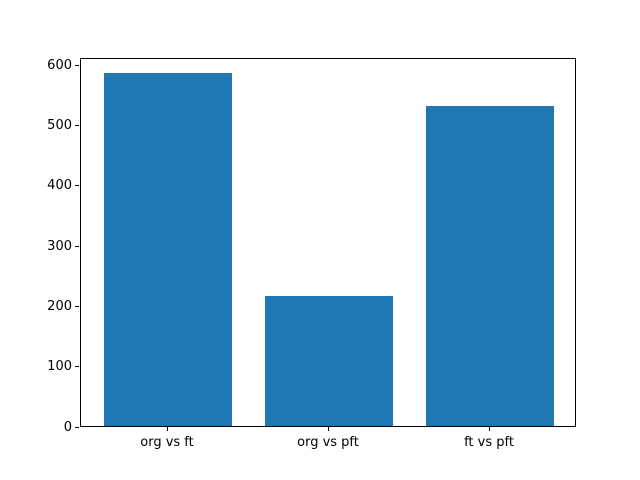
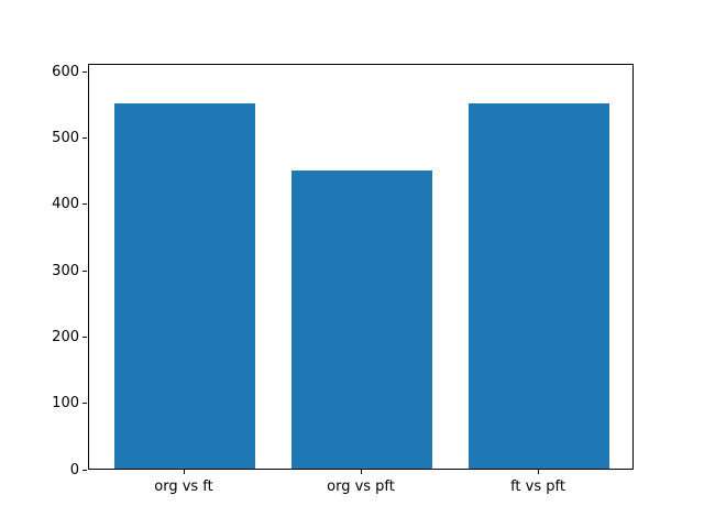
org vs ft: 580 -> 550
org vs pft: 220 -> 450
ft vs pft: 530 -> 550
